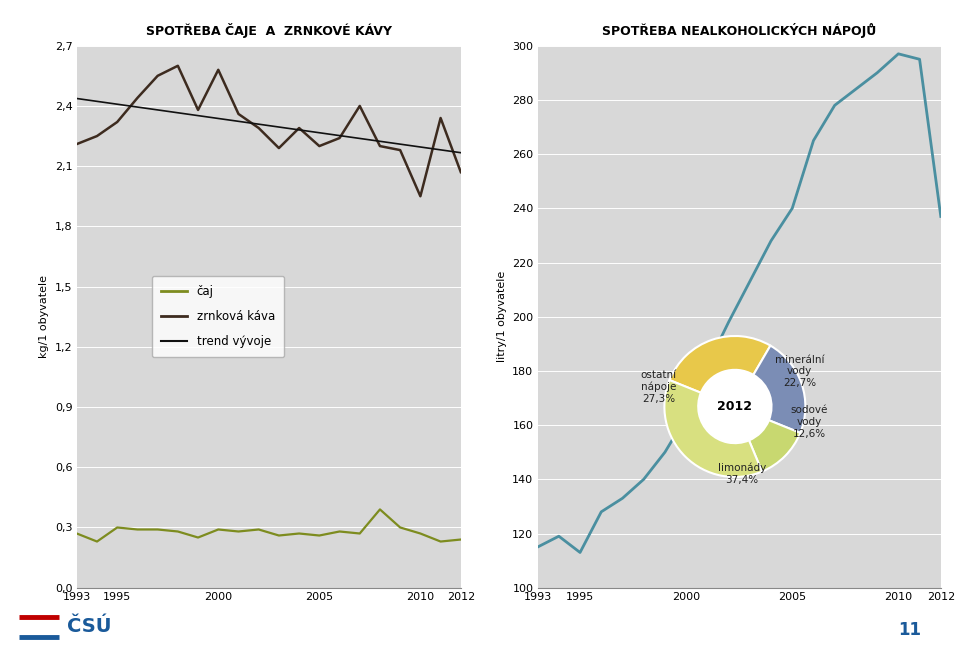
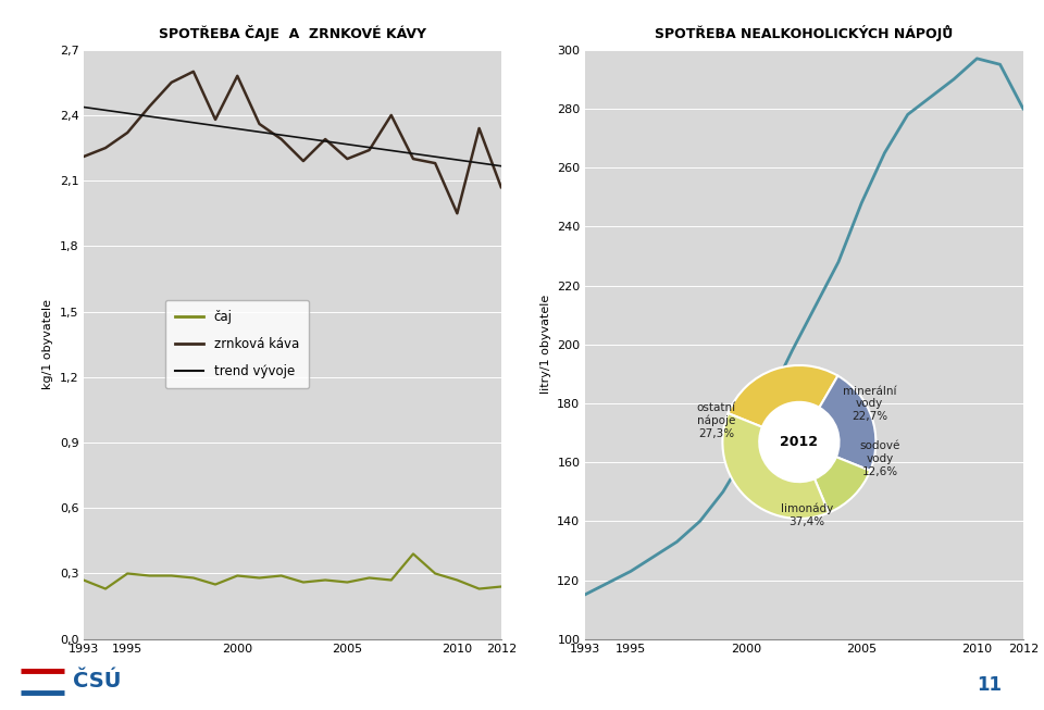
SPOTŘEBA NEALKOHOLICKÝCH NÁPOJŮ/1995: 113 -> 123
SPOTŘEBA NEALKOHOLICKÝCH NÁPOJŮ/2005: 240 -> 248
SPOTŘEBA NEALKOHOLICKÝCH NÁPOJŮ/2012: 237 -> 280
